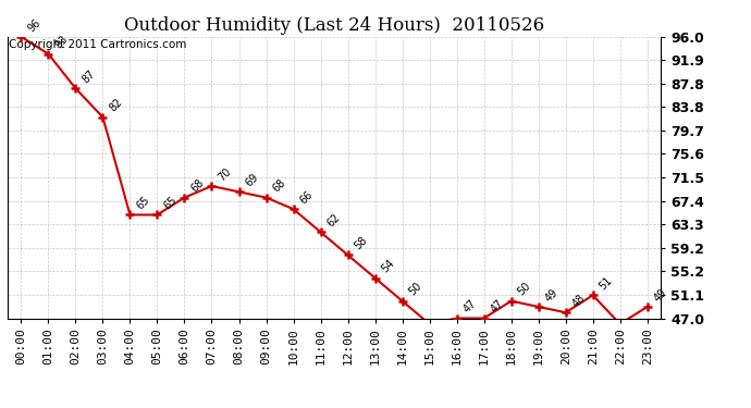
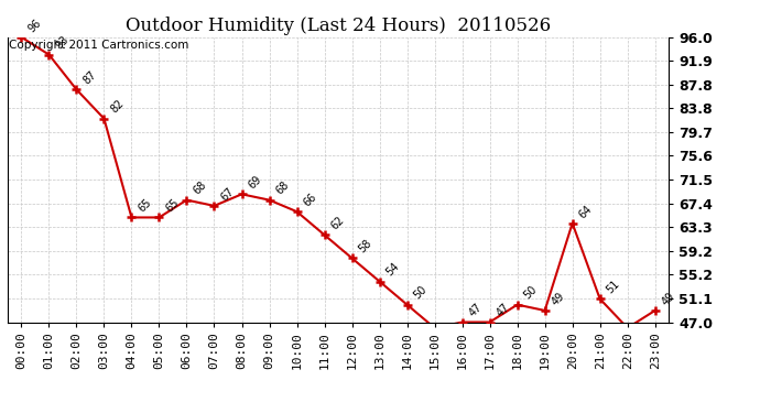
07:00: 70 -> 67
20:00: 48 -> 64
